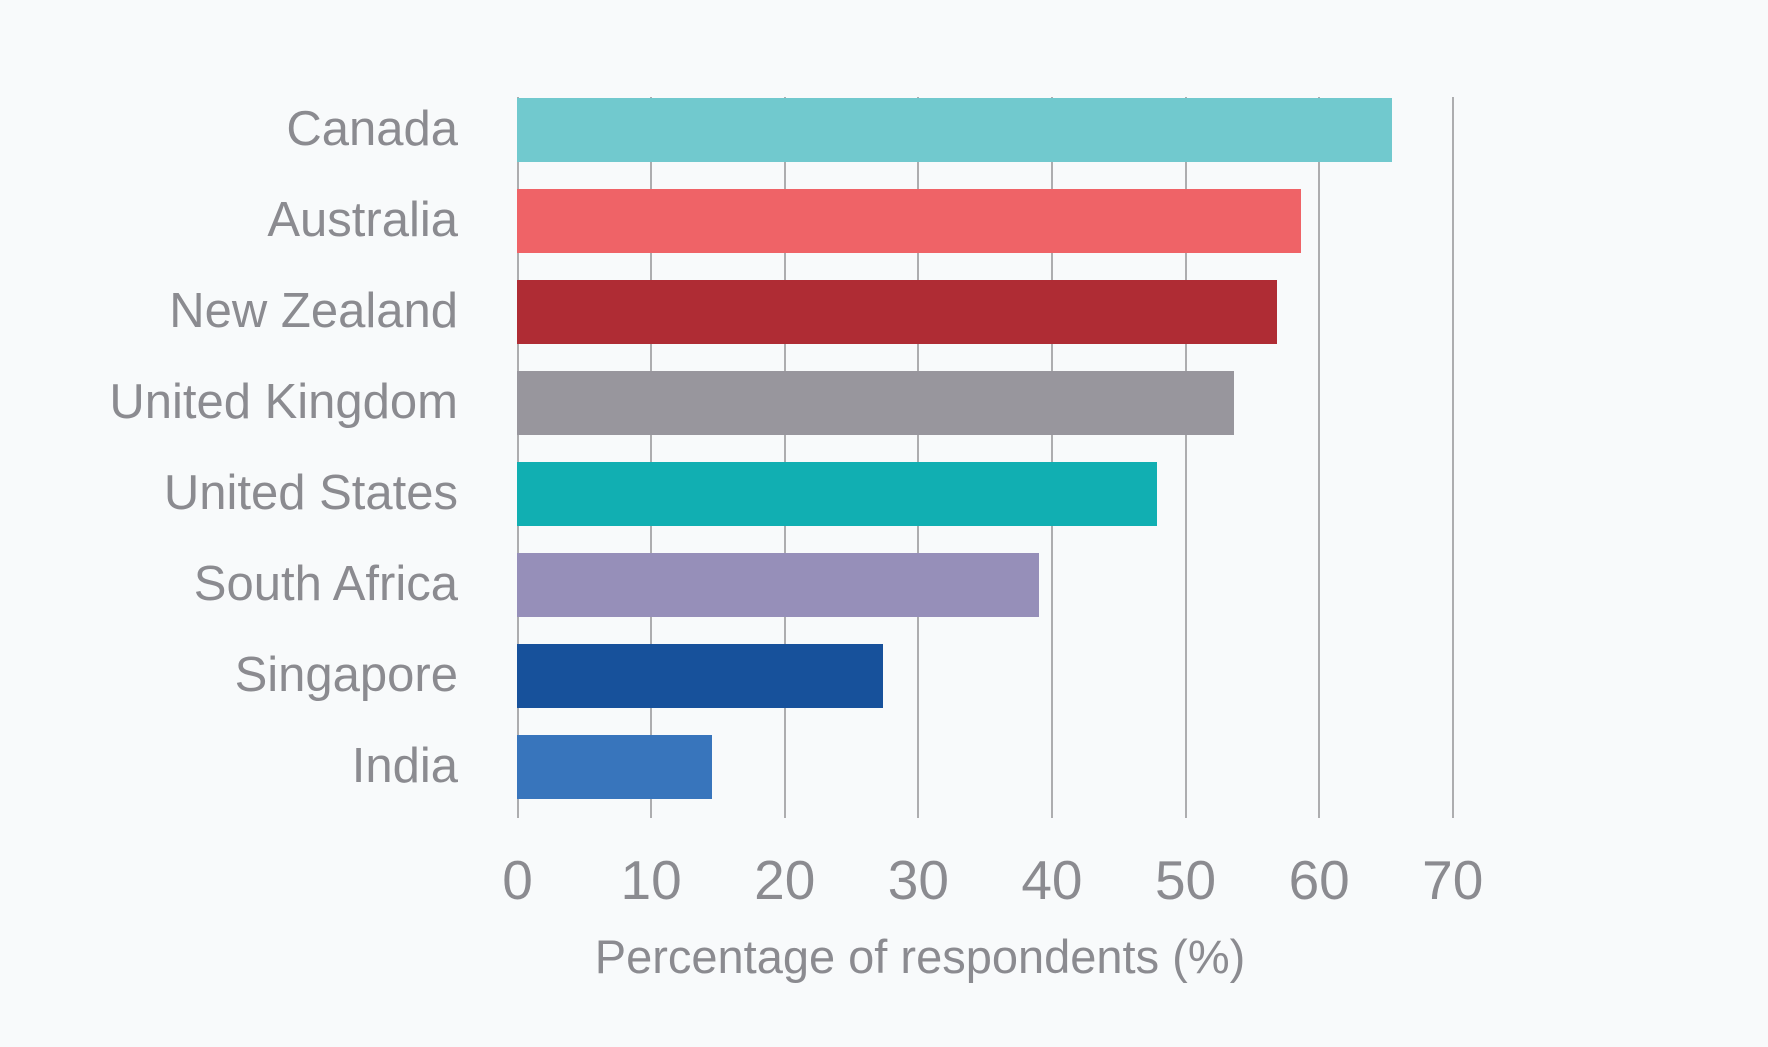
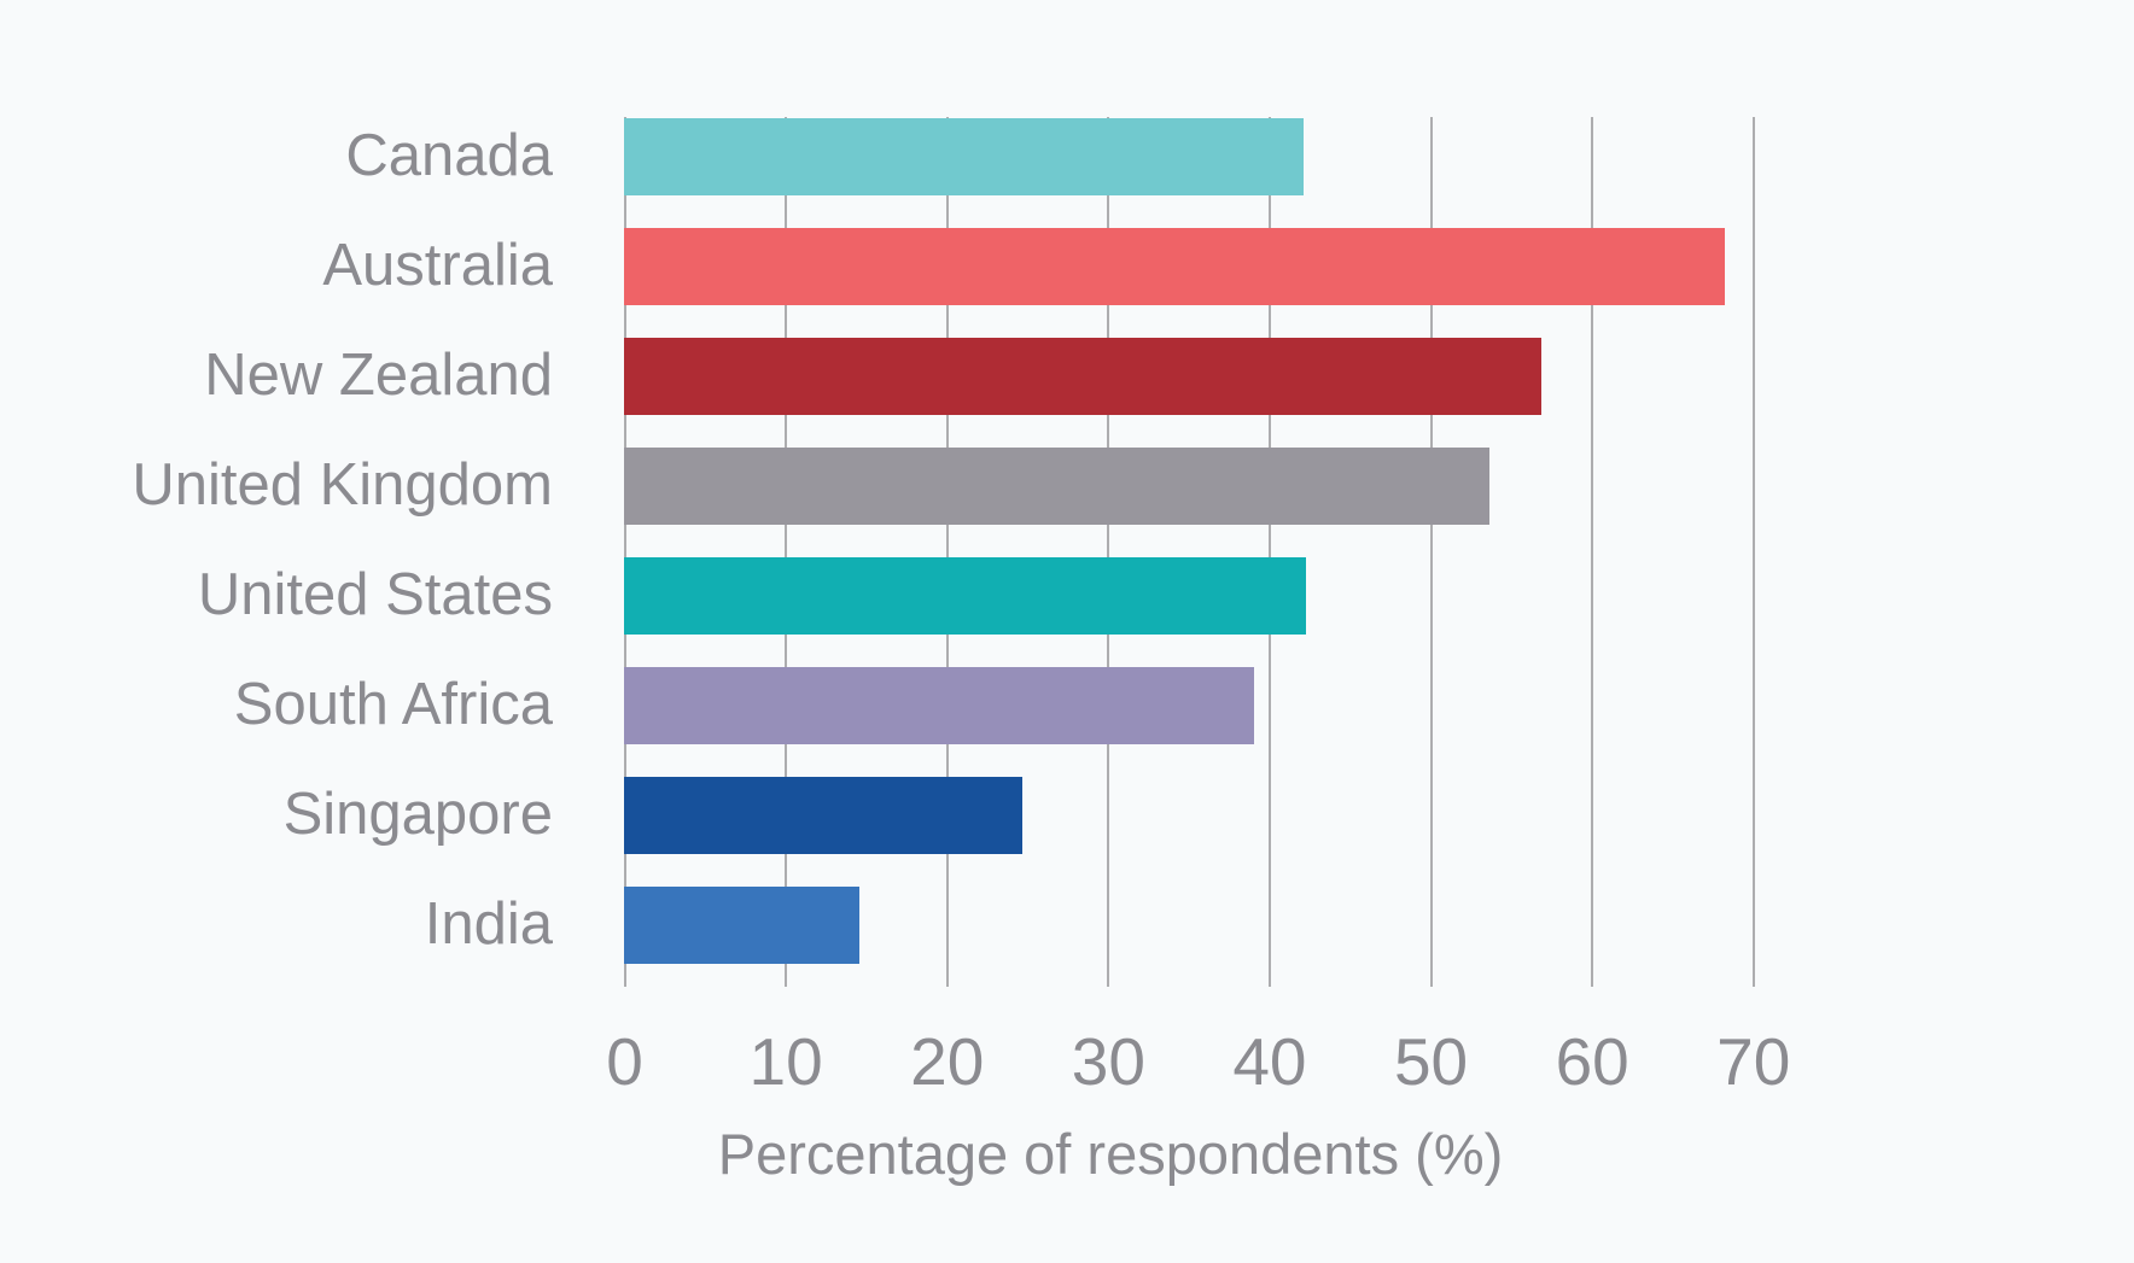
Canada: 65.4 -> 42.1
Australia: 58.6 -> 68.2
United States: 47.8 -> 42.2
Singapore: 27.3 -> 24.6
